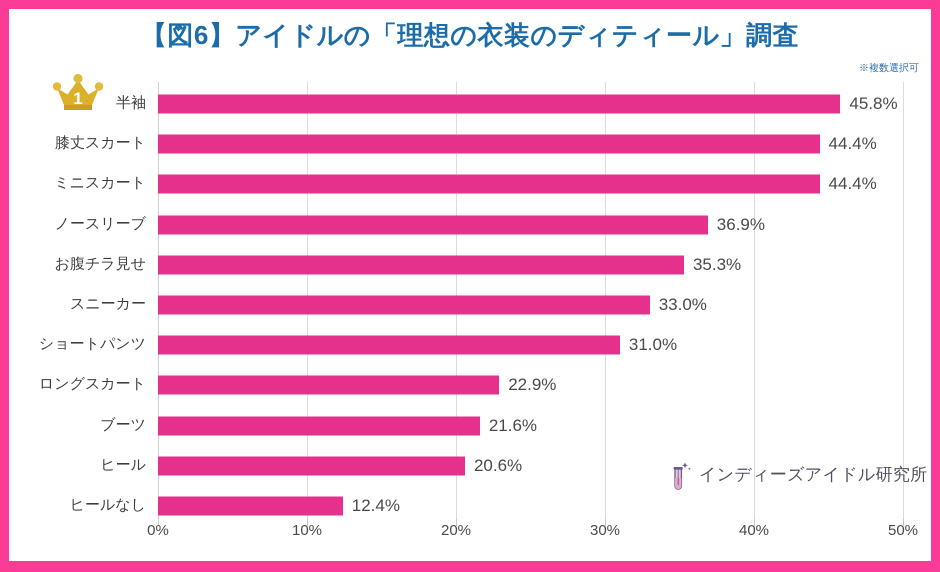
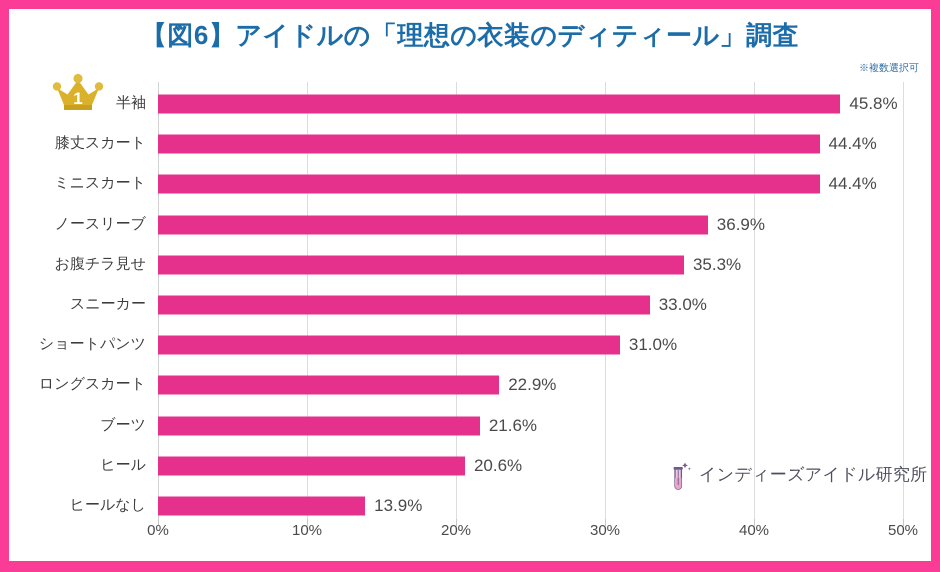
ヒールなし: 12.4% -> 13.9%
